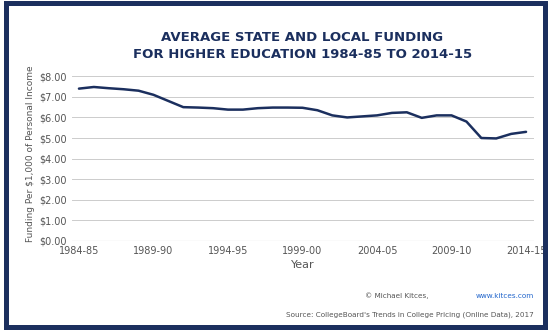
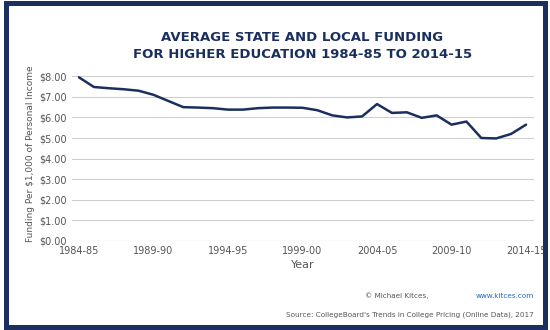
1984-85: $7.40 -> $7.95
2004-05: $6.10 -> $6.65
2009-10: $6.10 -> $5.65
2014-15: $5.30 -> $5.65
